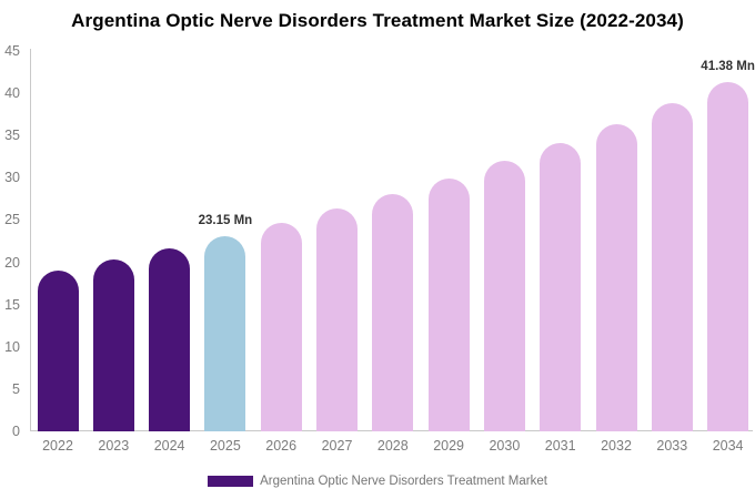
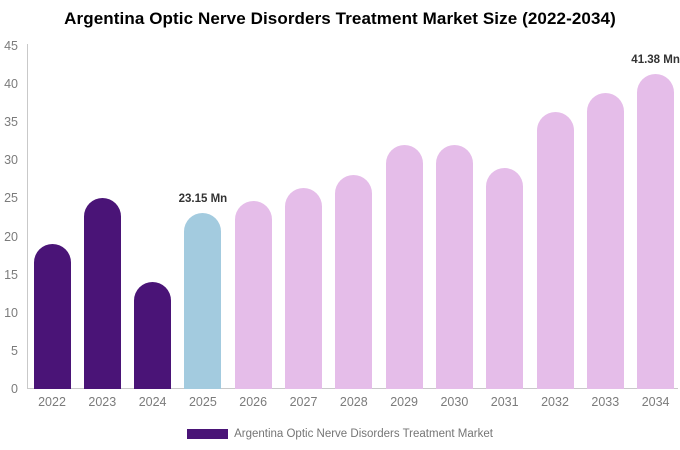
2023: 20 -> 25
2024: 22 -> 14
2029: 30 -> 32
2031: 34 -> 29
